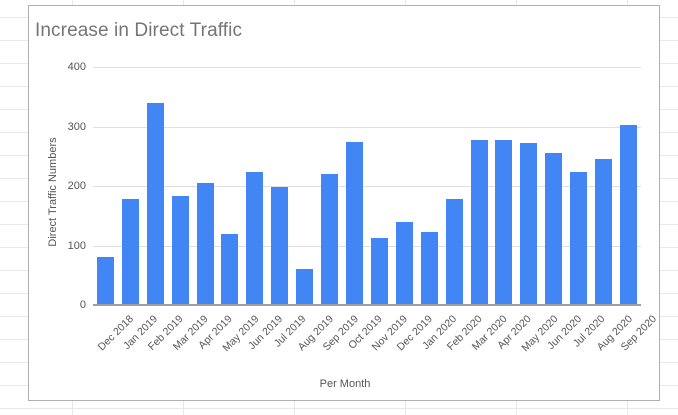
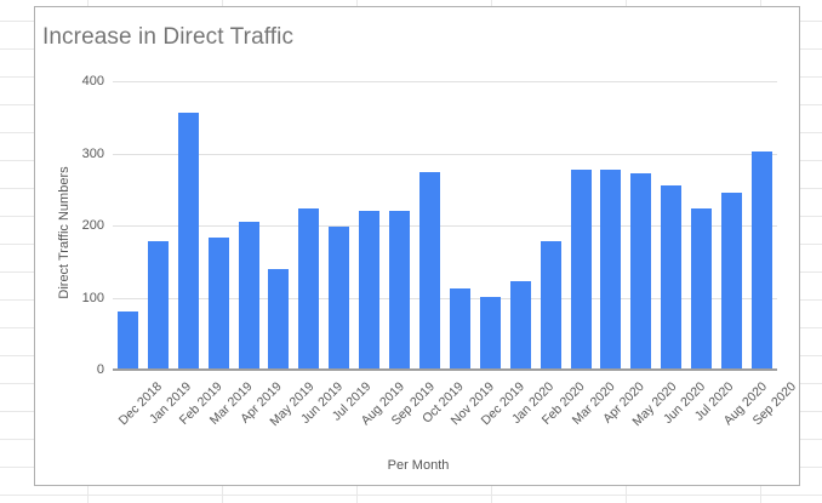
Feb 2019: 340 -> 360
May 2019: 120 -> 140
Aug 2019: 60 -> 220
Dec 2019: 140 -> 100
